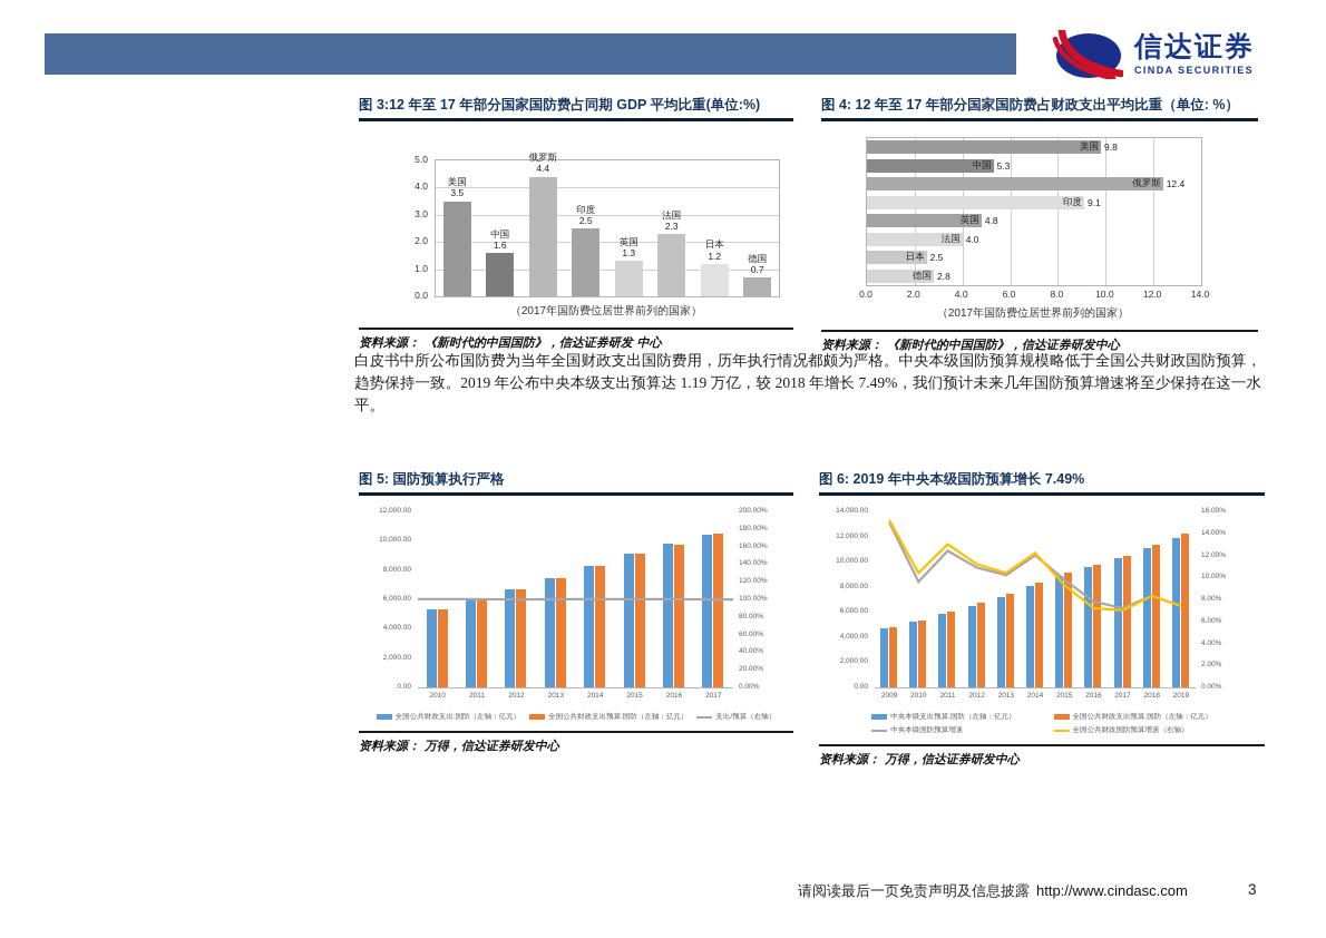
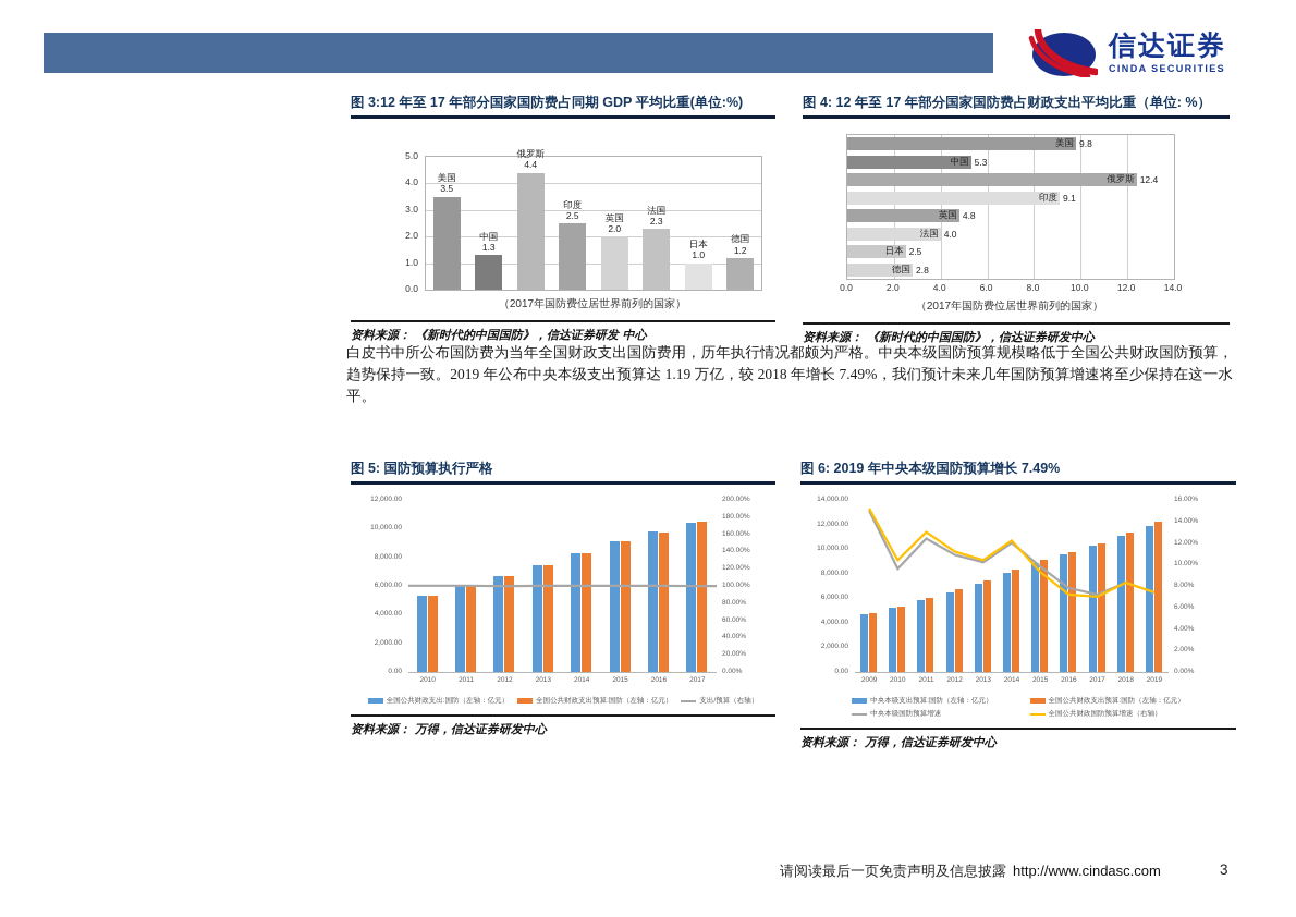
图 3:12 年至 17 年部分国家国防费占同期 GDP 平均比重(单位:%)/中国: 1.6 -> 1.3
图 3:12 年至 17 年部分国家国防费占同期 GDP 平均比重(单位:%)/英国: 1.3 -> 2.0
图 3:12 年至 17 年部分国家国防费占同期 GDP 平均比重(单位:%)/日本: 1.2 -> 1.0
图 3:12 年至 17 年部分国家国防费占同期 GDP 平均比重(单位:%)/德国: 0.7 -> 1.2
